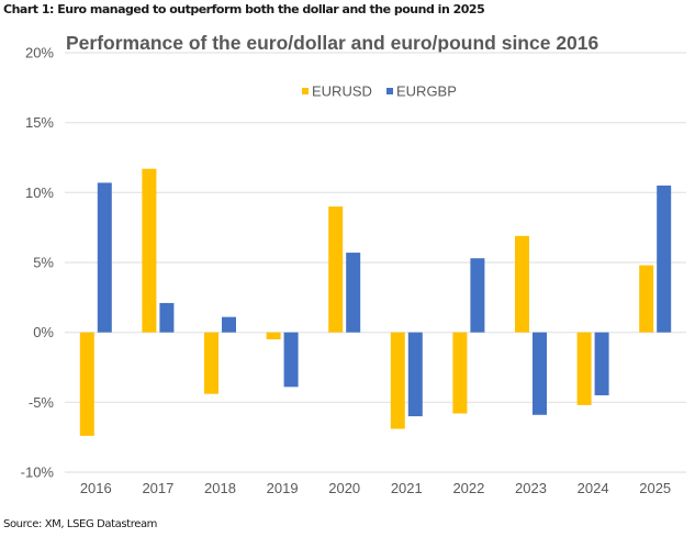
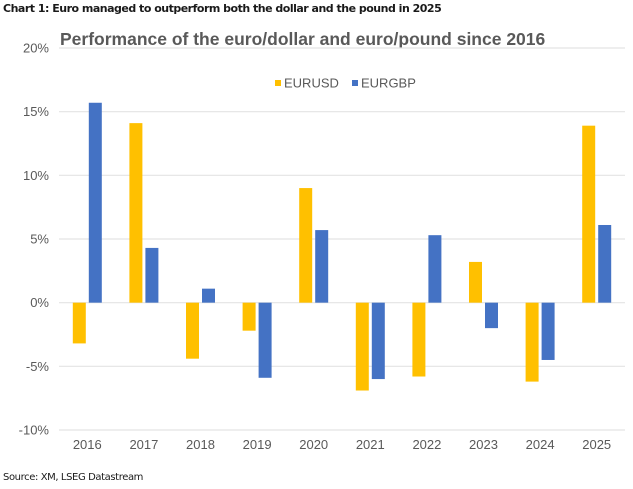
EURUSD/2016: -7.4% -> -3.2%
EURGBP/2016: 10.7% -> 15.7%
EURUSD/2017: 11.7% -> 14.1%
EURGBP/2017: 2.1% -> 4.3%
EURUSD/2019: -0.5% -> -2.2%
EURGBP/2019: -3.9% -> -5.9%
EURUSD/2023: 6.9% -> 3.2%
EURGBP/2023: -5.9% -> -2.0%
EURUSD/2024: -5.2% -> -6.2%
EURUSD/2025: 4.8% -> 13.9%
EURGBP/2025: 10.5% -> 6.1%
